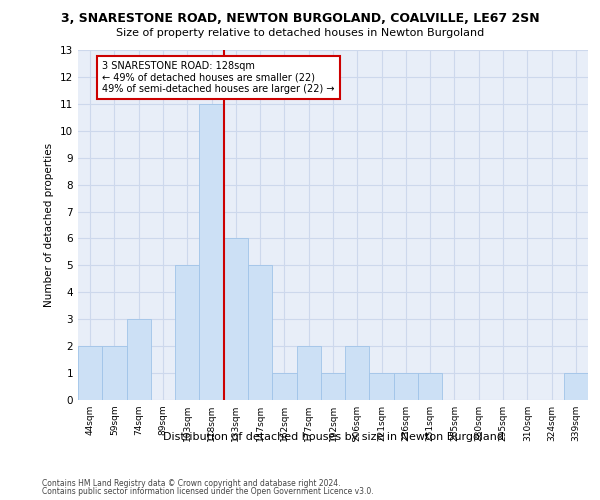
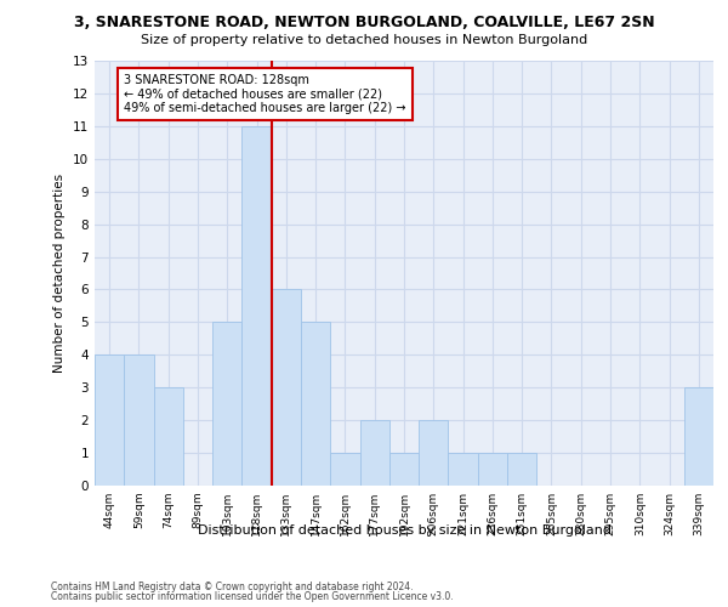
44sqm: 2 -> 4
59sqm: 2 -> 4
339sqm: 1 -> 3
